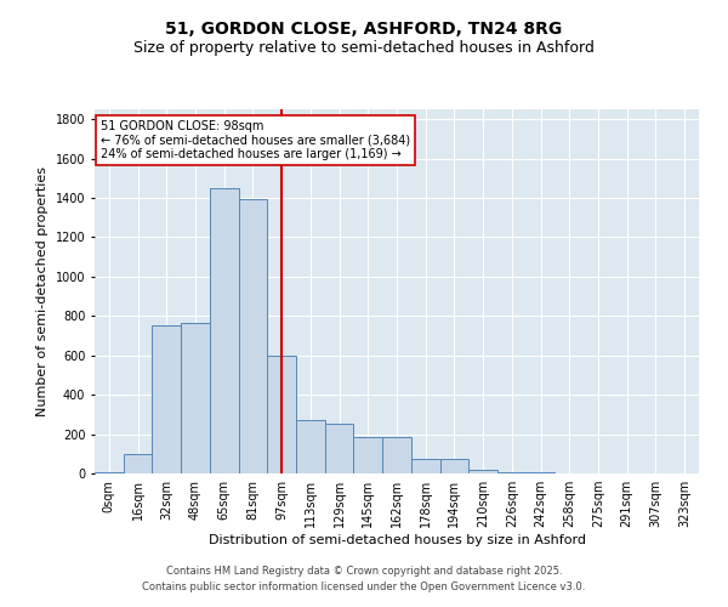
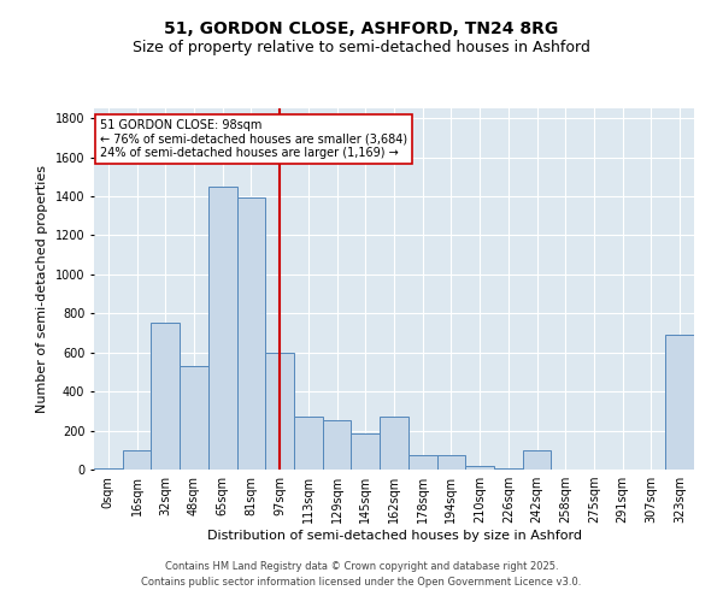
48sqm: 760 -> 530
162sqm: 180 -> 270
242sqm: 0 -> 100
323sqm: 0 -> 690
